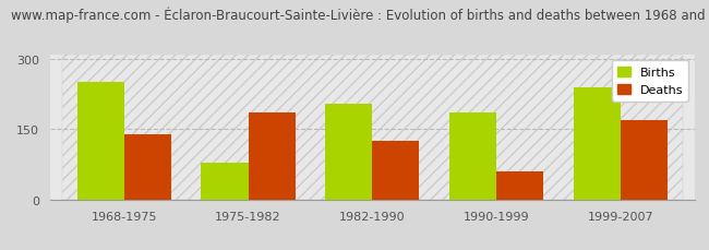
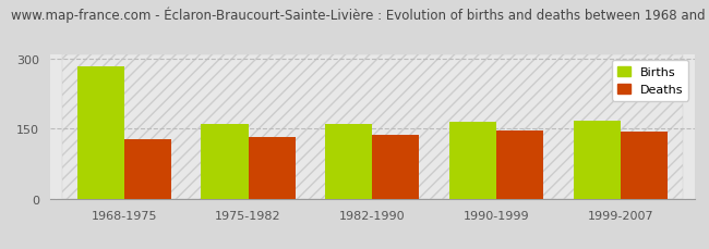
Births/1968-1975: 250 -> 283
Deaths/1968-1975: 140 -> 127
Births/1975-1982: 80 -> 161
Deaths/1975-1982: 185 -> 132
Births/1982-1990: 205 -> 160
Deaths/1982-1990: 125 -> 138
Births/1990-1999: 185 -> 165
Deaths/1990-1999: 60 -> 146
Births/1999-2007: 240 -> 168
Deaths/1999-2007: 170 -> 144
